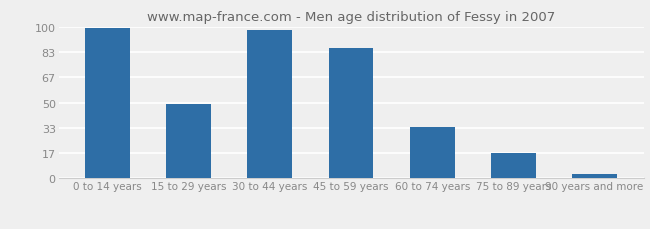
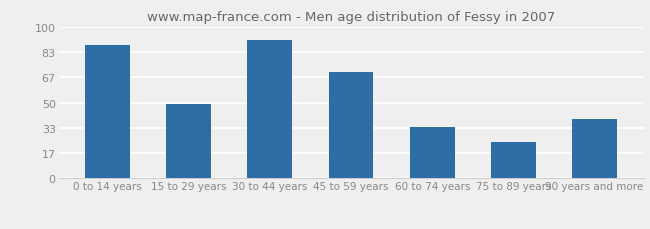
0 to 14 years: 99 -> 88
30 to 44 years: 98 -> 91
45 to 59 years: 86 -> 70
75 to 89 years: 17 -> 24
90 years and more: 3 -> 39
